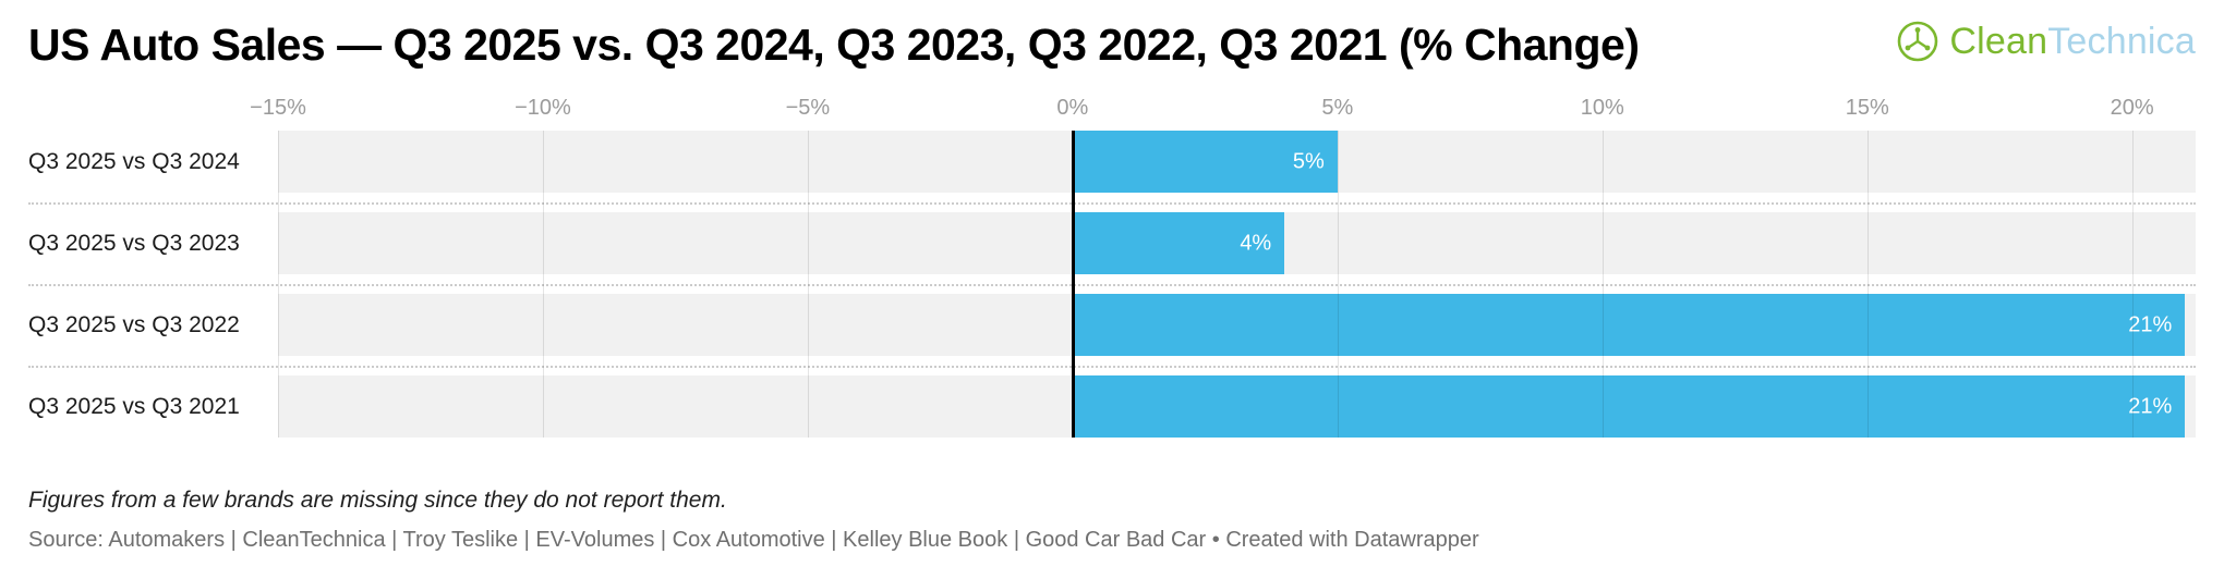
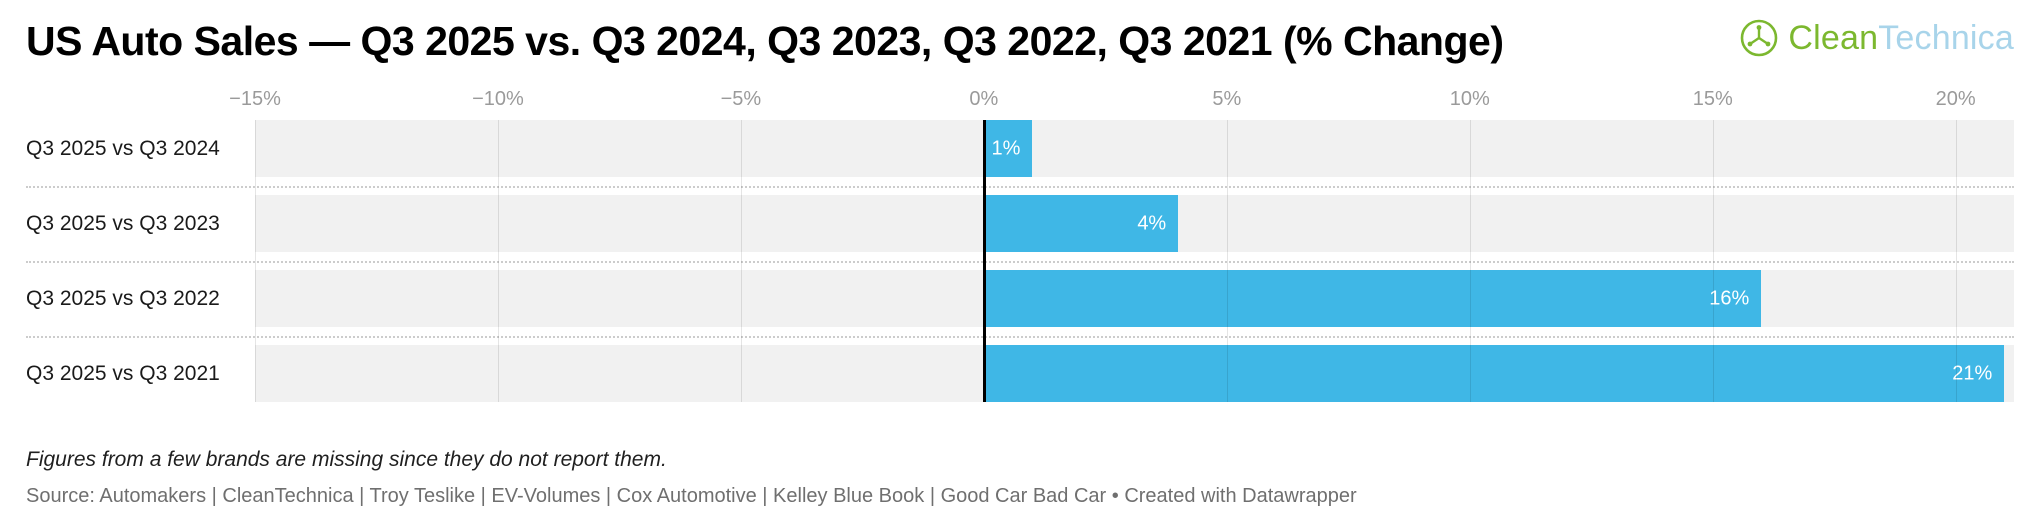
Q3 2025 vs Q3 2024: 5% -> 1%
Q3 2025 vs Q3 2022: 21% -> 16%
